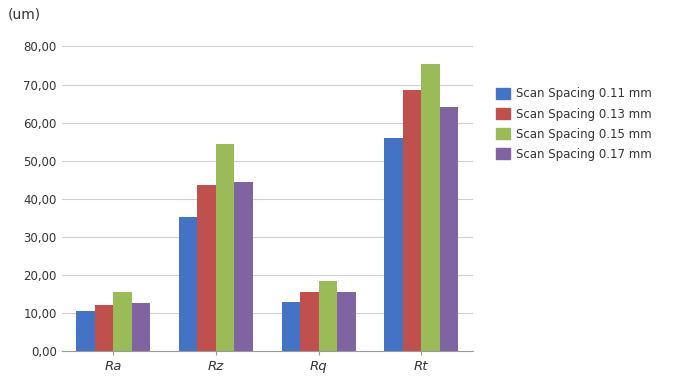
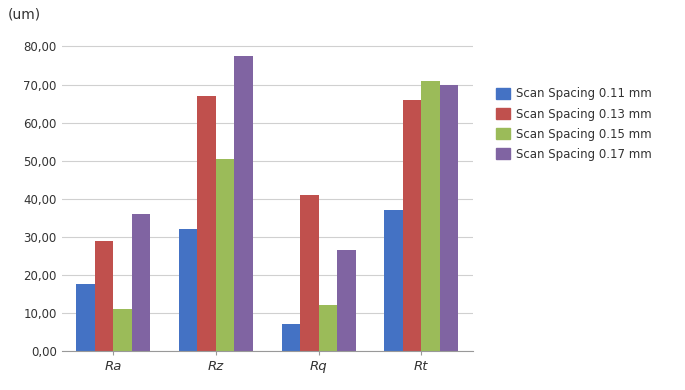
Scan Spacing 0.11 mm/Ra: 10,5 -> 17,5
Scan Spacing 0.13 mm/Ra: 12,0 -> 29,0
Scan Spacing 0.15 mm/Ra: 15,5 -> 11,0
Scan Spacing 0.17 mm/Ra: 12,5 -> 36,0
Scan Spacing 0.11 mm/Rz: 35,2 -> 32,0
Scan Spacing 0.13 mm/Rz: 43,5 -> 67,0
Scan Spacing 0.15 mm/Rz: 54,5 -> 50,5
Scan Spacing 0.17 mm/Rz: 44,5 -> 77,5
Scan Spacing 0.11 mm/Rq: 13,0 -> 7,0
Scan Spacing 0.13 mm/Rq: 15,5 -> 41,0
Scan Spacing 0.15 mm/Rq: 18,5 -> 12,0
Scan Spacing 0.17 mm/Rq: 15,5 -> 26,5
Scan Spacing 0.11 mm/Rt: 56,0 -> 37,0
Scan Spacing 0.13 mm/Rt: 68,5 -> 66,0
Scan Spacing 0.15 mm/Rt: 75,5 -> 71,0
Scan Spacing 0.17 mm/Rt: 64,0 -> 70,0
